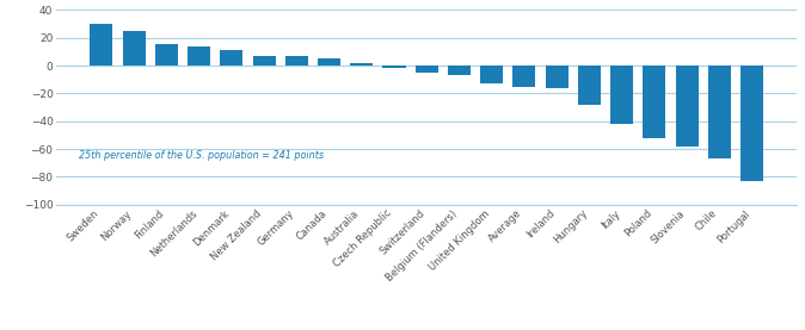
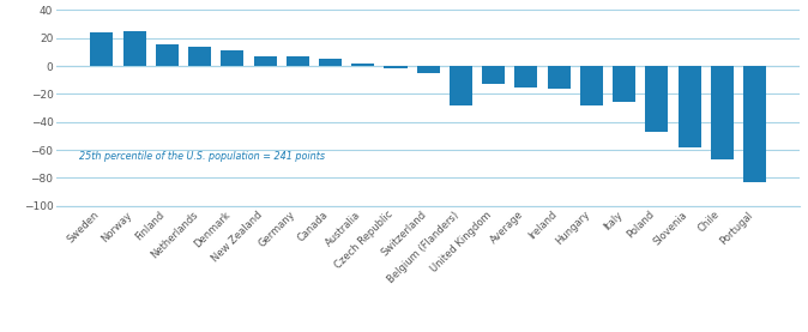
Sweden: 30 -> 24
Belgium (Flanders): -7 -> -28
Italy: -42 -> -26
Poland: -52 -> -47
